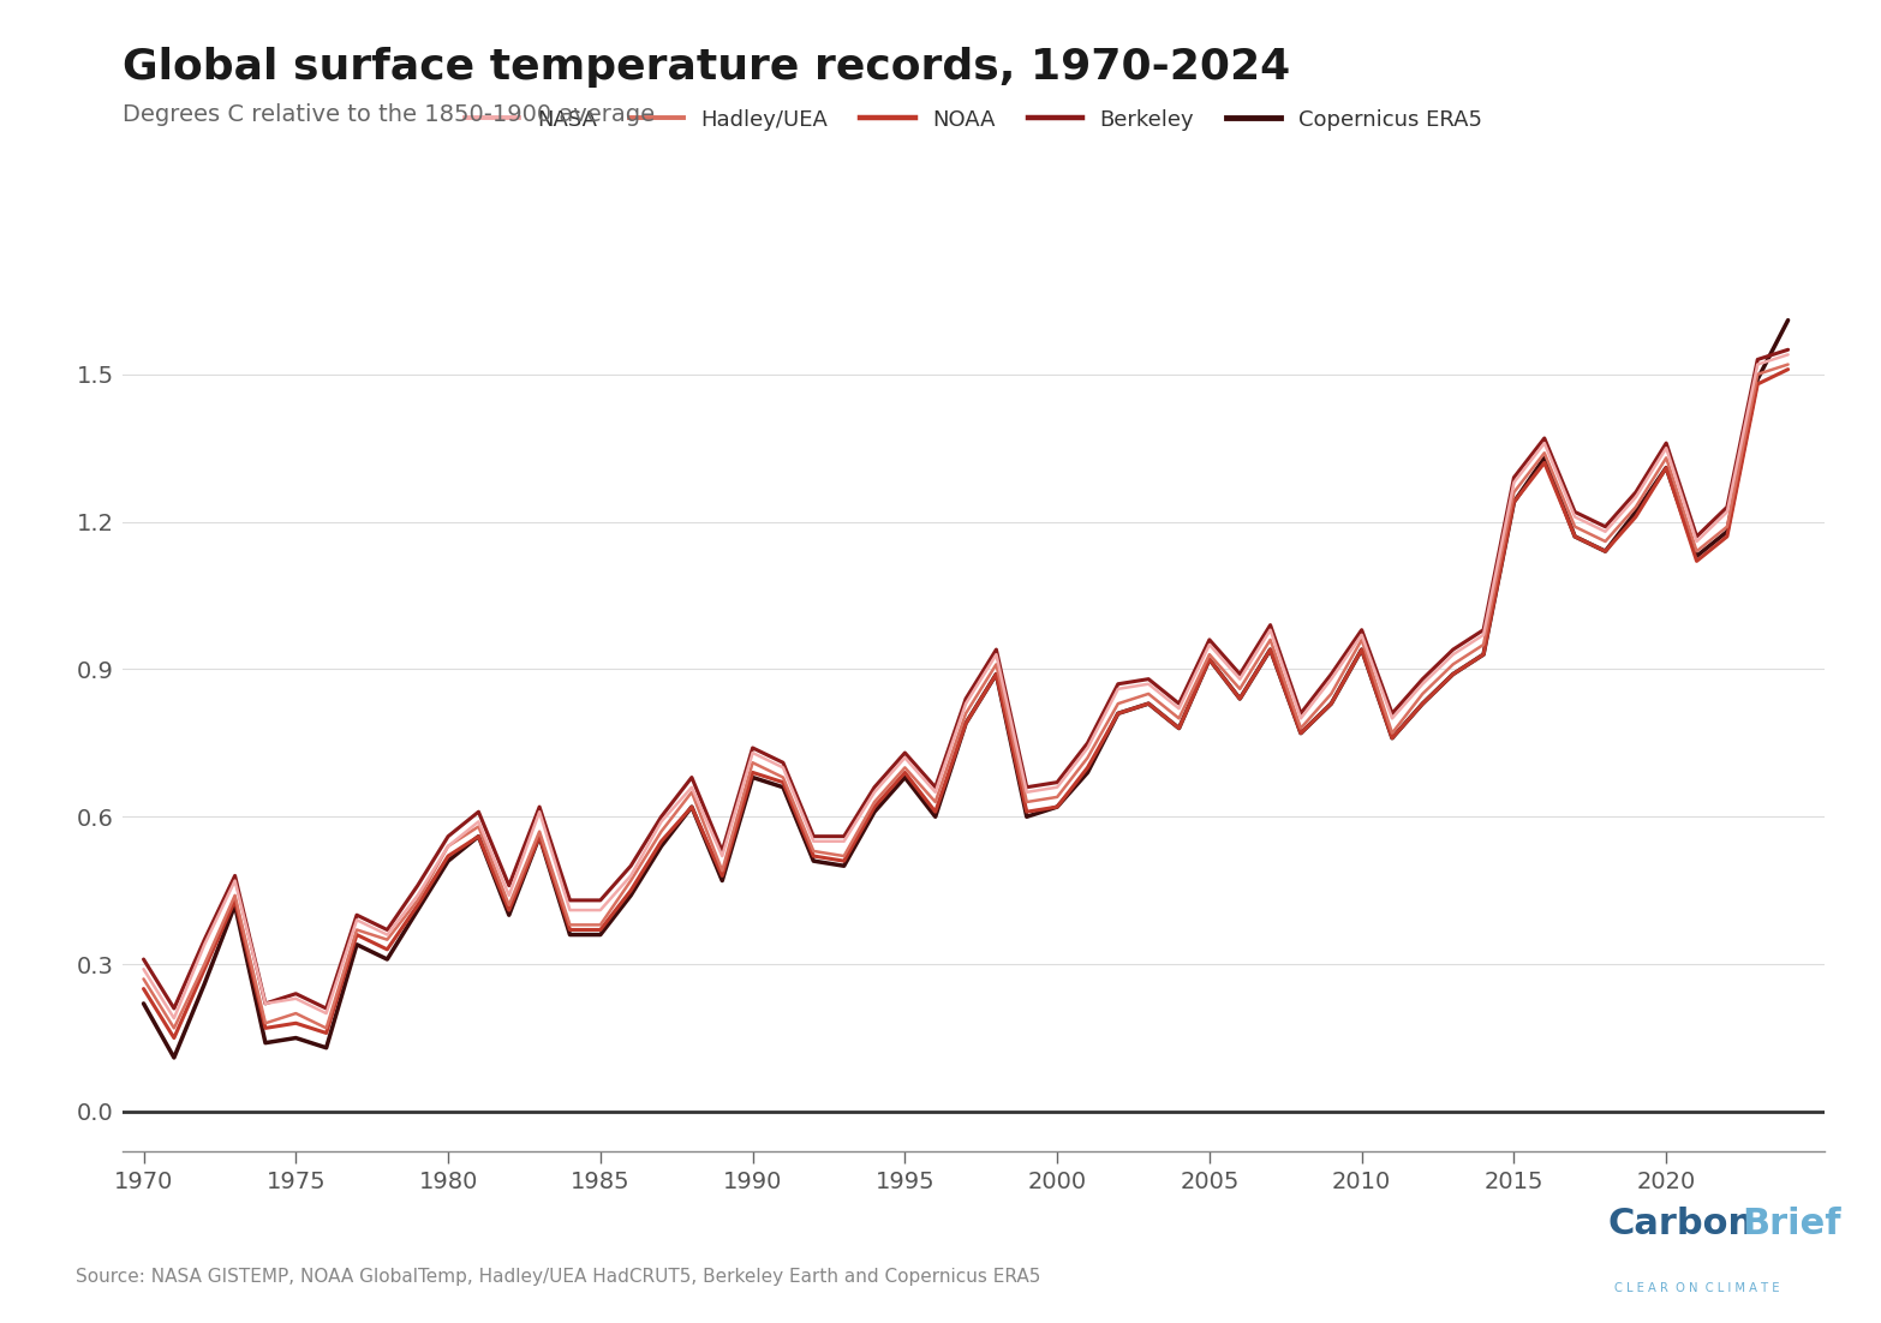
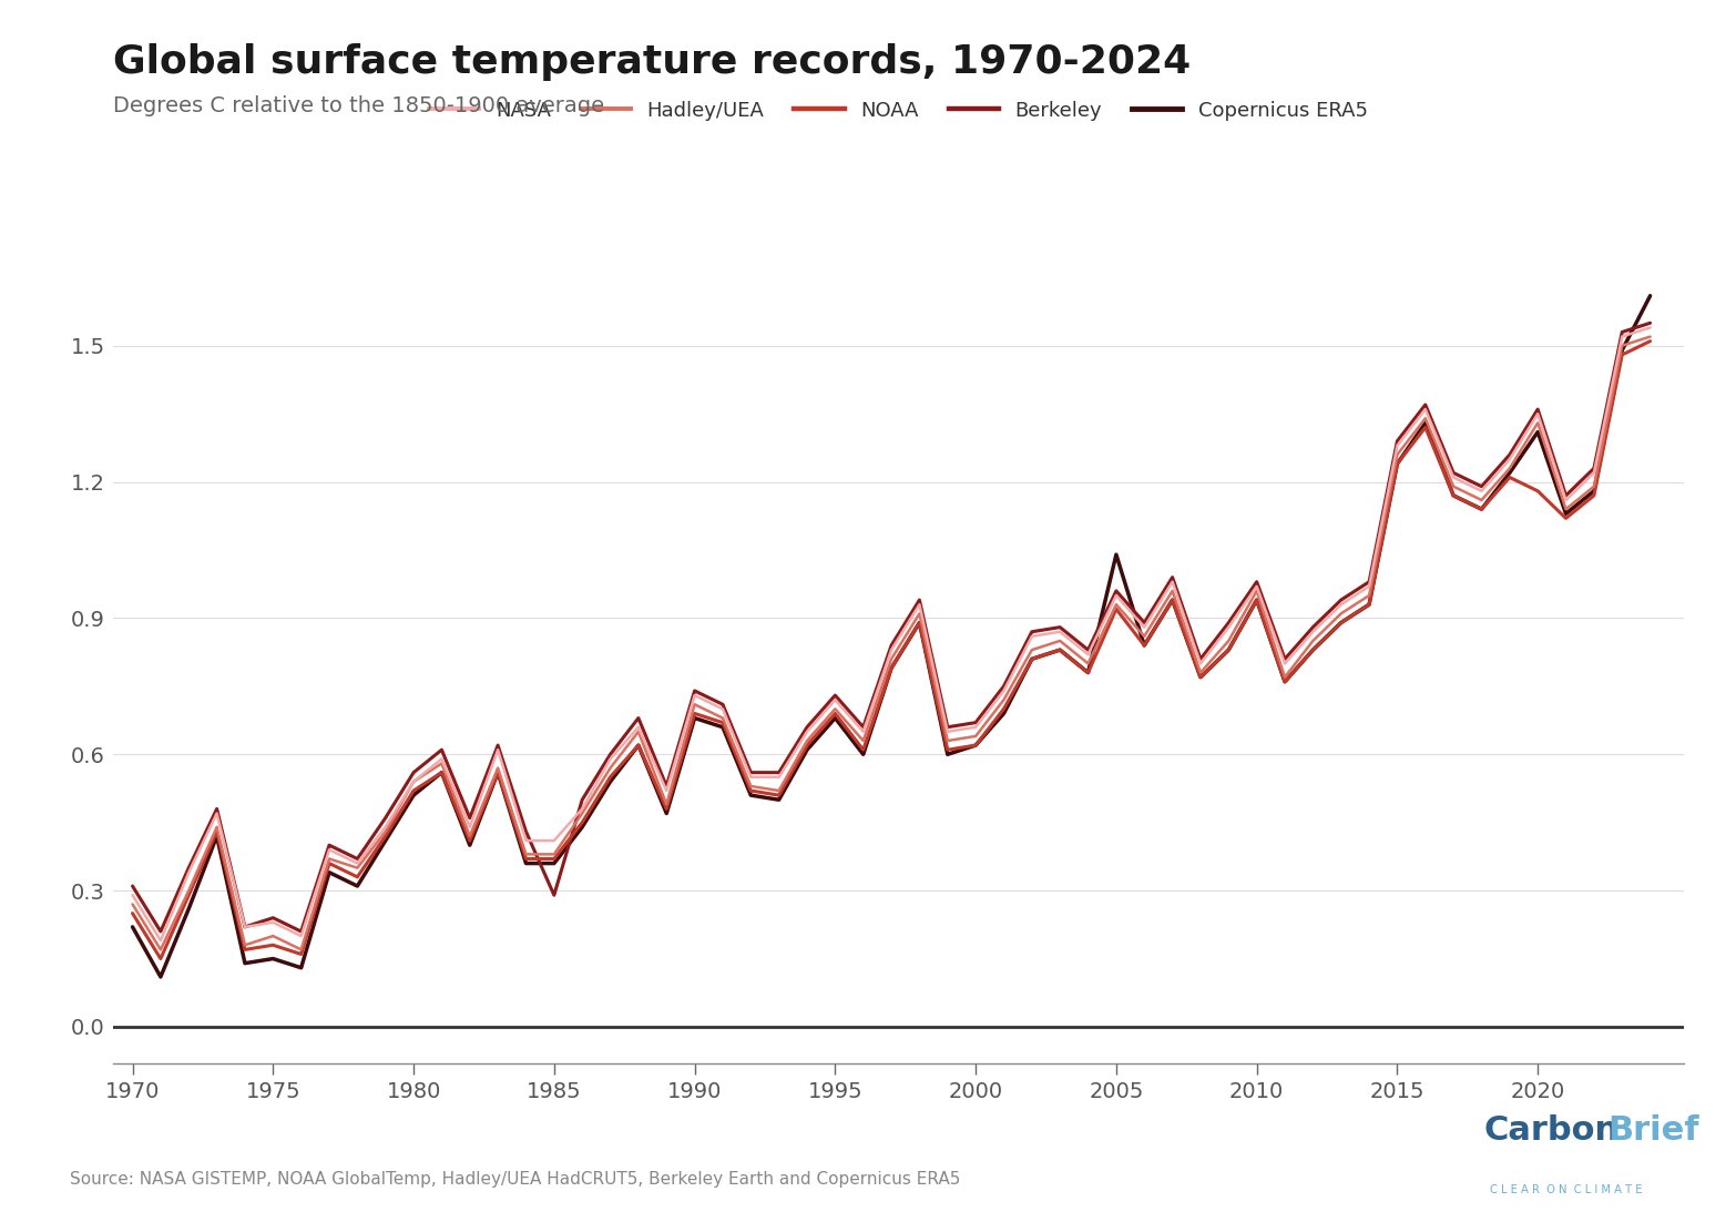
Berkeley/1985: 0.43 -> 0.29
Copernicus ERA5/2005: 0.92 -> 1.04
NOAA/2020: 1.31 -> 1.18
